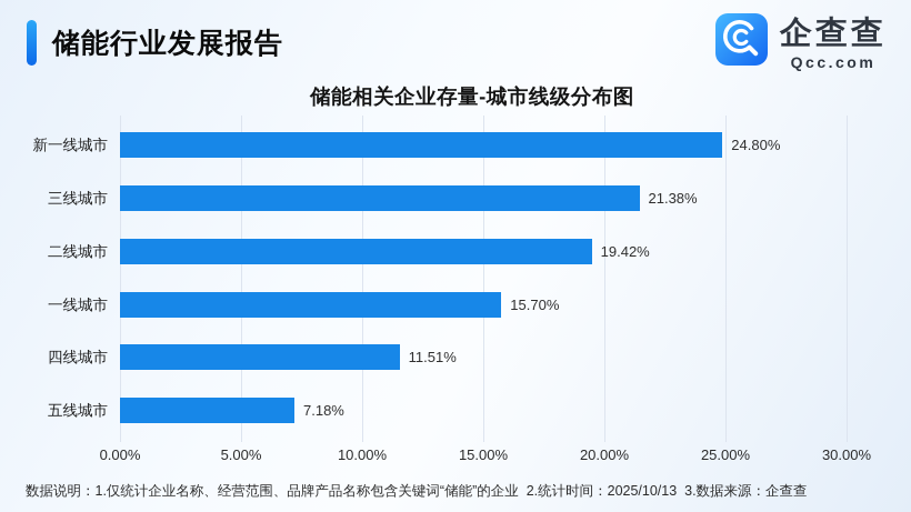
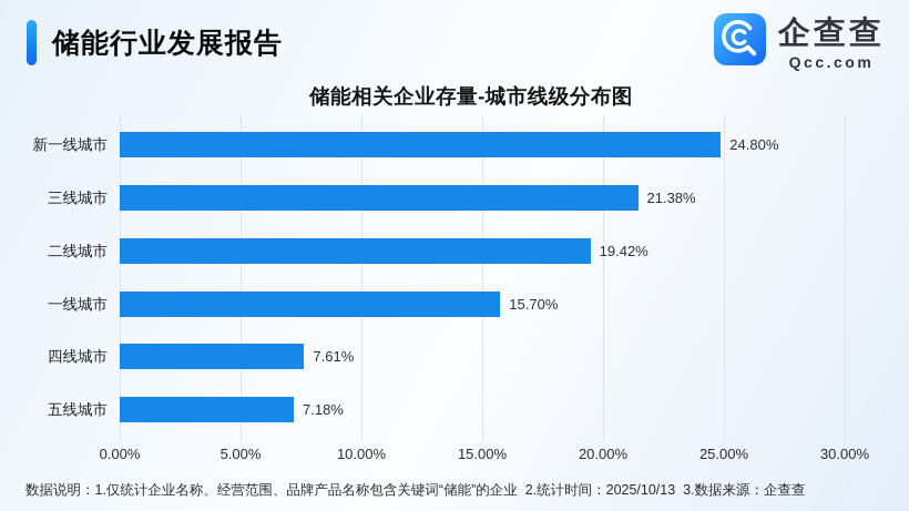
四线城市: 11.51% -> 7.61%
